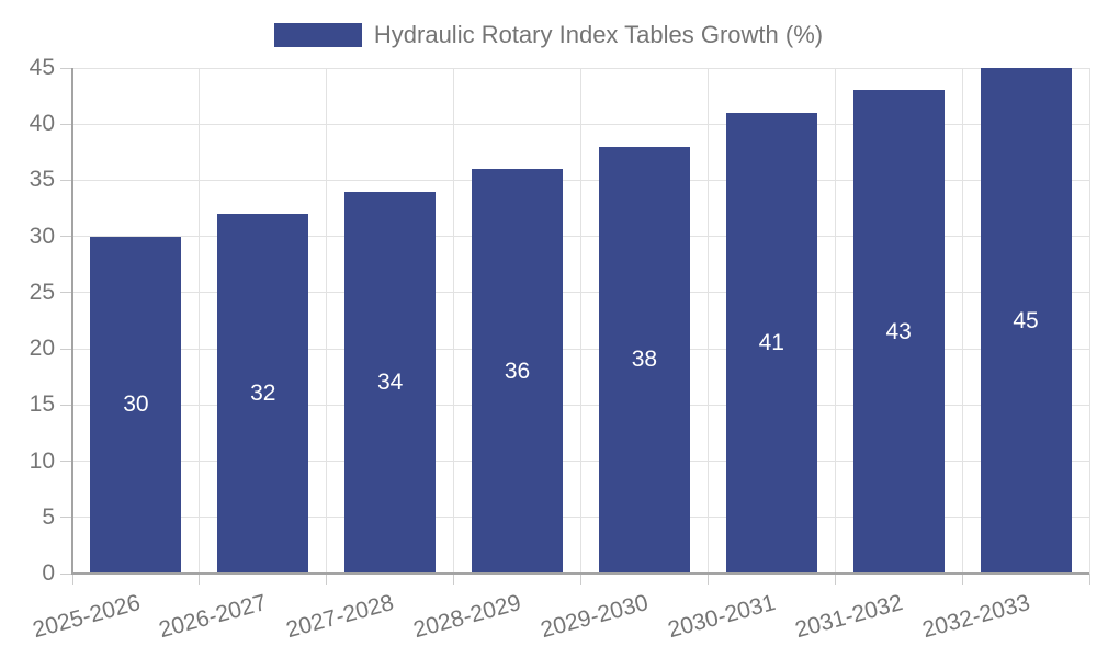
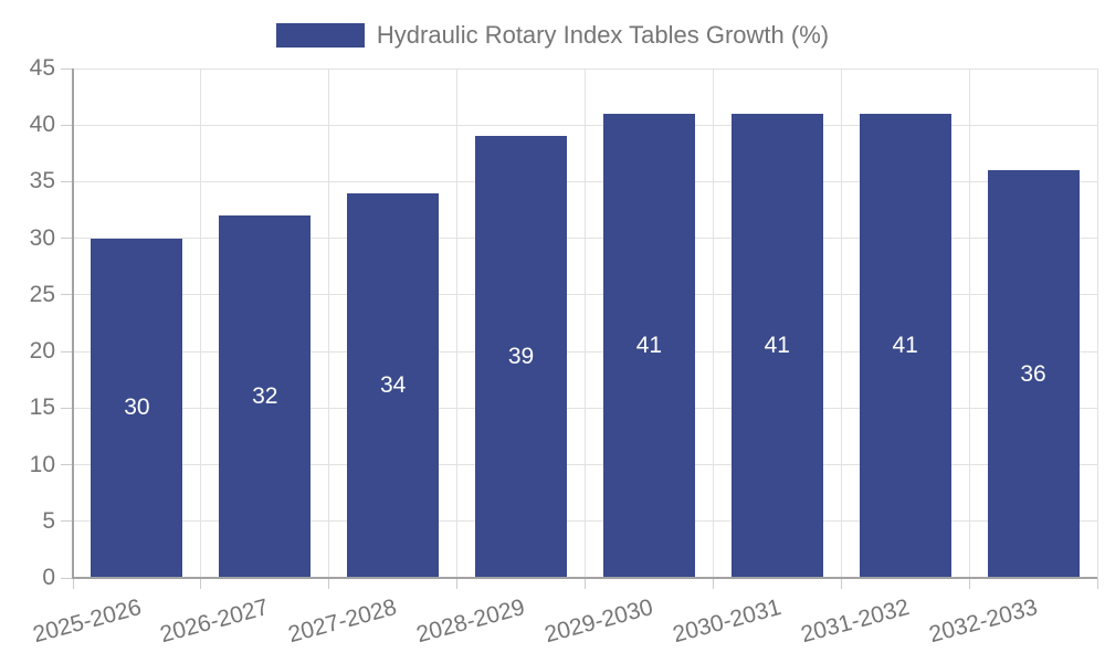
2028-2029: 36 -> 39
2029-2030: 38 -> 41
2031-2032: 43 -> 41
2032-2033: 45 -> 36
